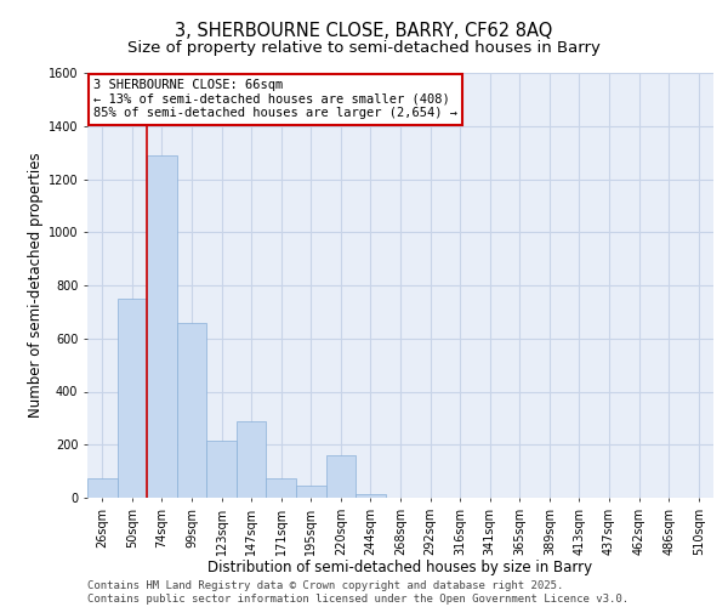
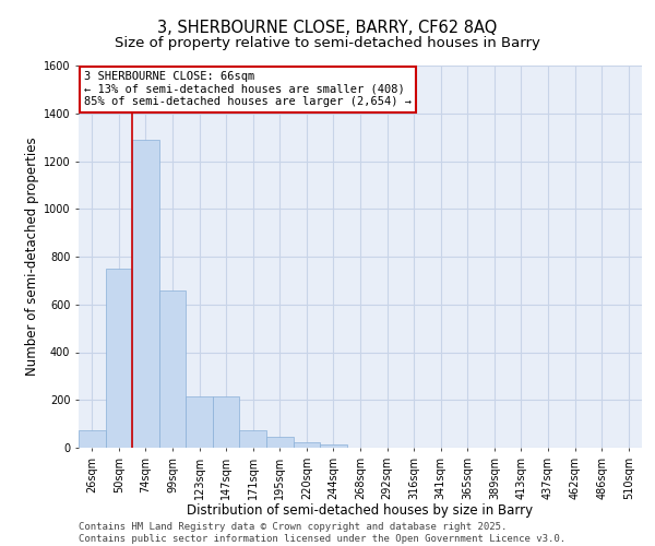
147sqm: 290 -> 215
220sqm: 160 -> 25
